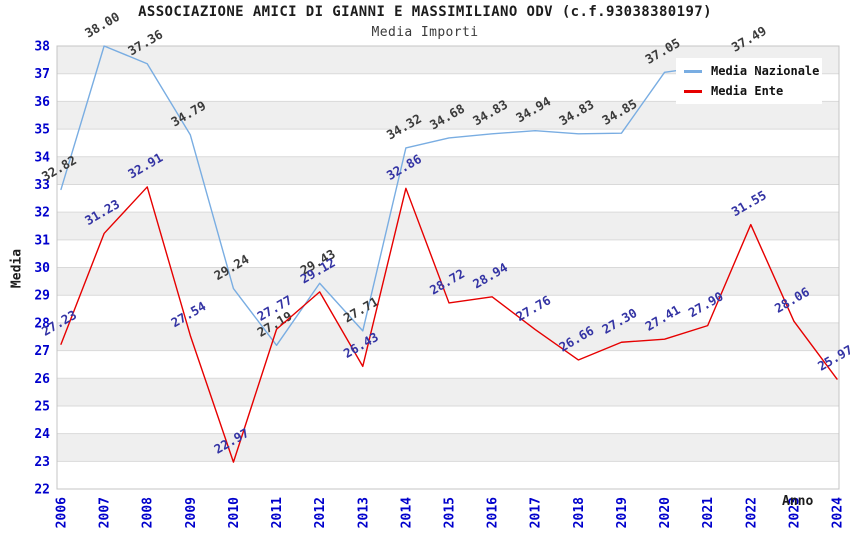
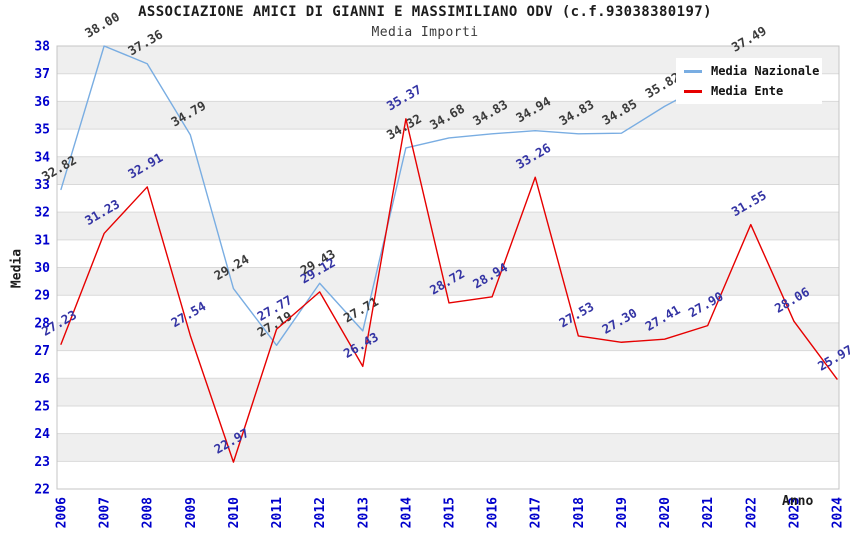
Media Ente/2014: 32.86 -> 35.37
Media Ente/2017: 27.76 -> 33.26
Media Ente/2018: 26.66 -> 27.53
Media Nazionale/2020: 37.05 -> 35.82
